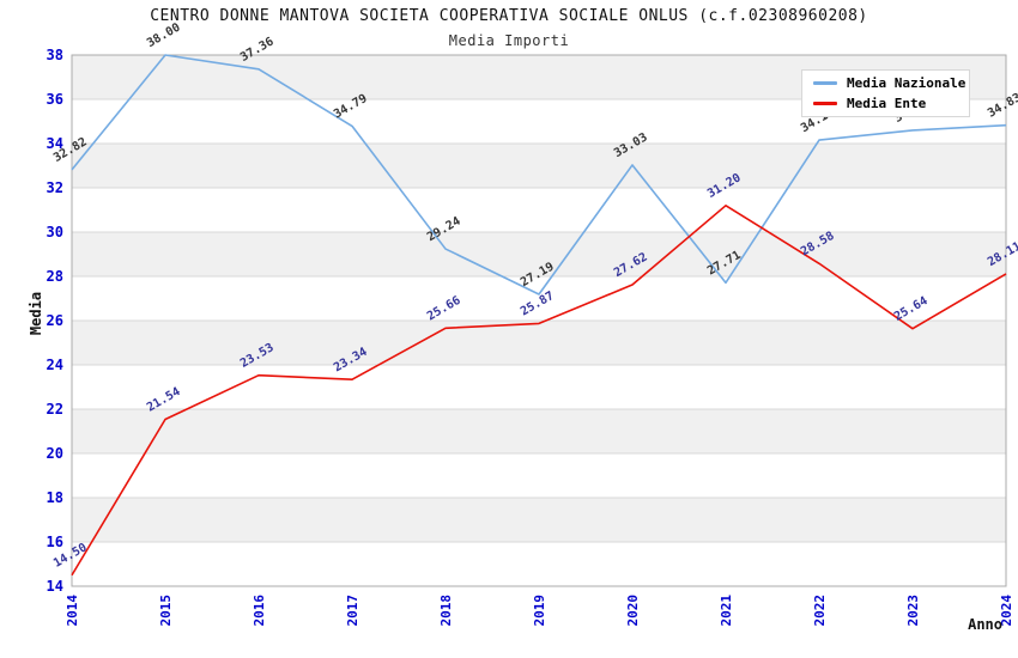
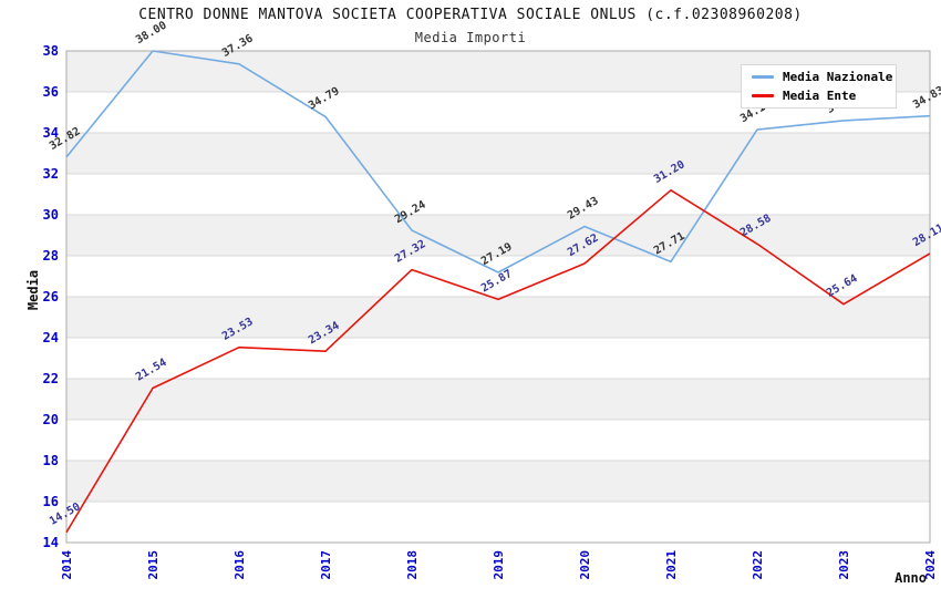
Media Ente/2018: 25.66 -> 27.32
Media Nazionale/2020: 33.03 -> 29.43
